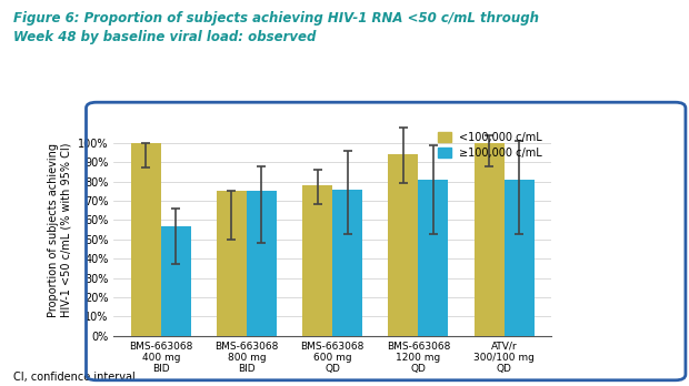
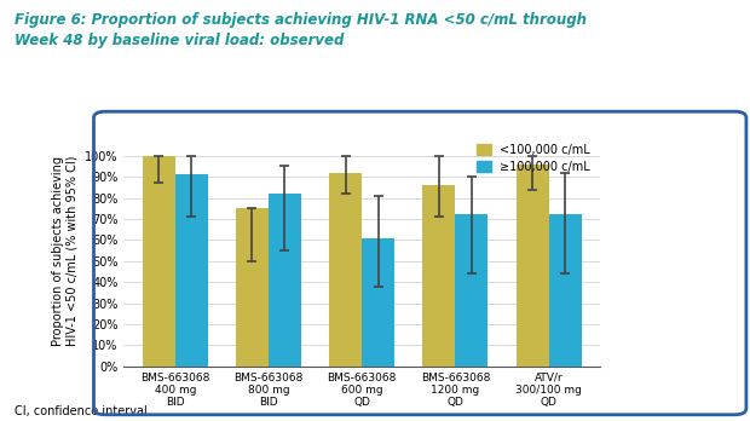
≥100,000 c/mL/BMS-663068 400 mg BID: 57% -> 91%
≥100,000 c/mL/BMS-663068 800 mg BID: 75% -> 82%
<100,000 c/mL/BMS-663068 600 mg QD: 78% -> 92%
≥100,000 c/mL/BMS-663068 600 mg QD: 76% -> 61%
<100,000 c/mL/BMS-663068 1200 mg QD: 94% -> 86%
≥100,000 c/mL/BMS-663068 1200 mg QD: 81% -> 72%
<100,000 c/mL/ATV/r 300/100 mg QD: 100% -> 96%
≥100,000 c/mL/ATV/r 300/100 mg QD: 81% -> 72%
